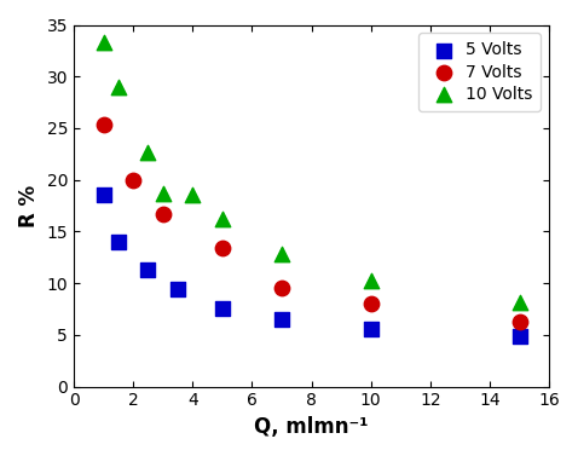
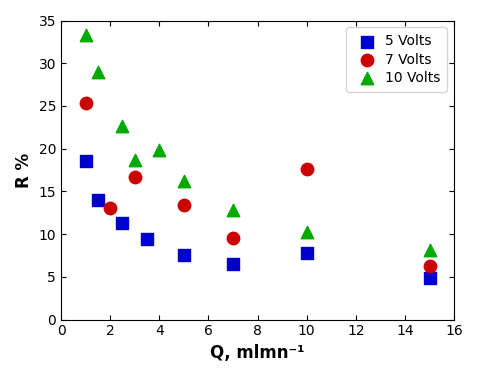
7 Volts/2: 20.0 -> 13.0
10 Volts/4: 18.5 -> 19.8
5 Volts/10: 5.6 -> 7.8
7 Volts/10: 8.0 -> 17.6
